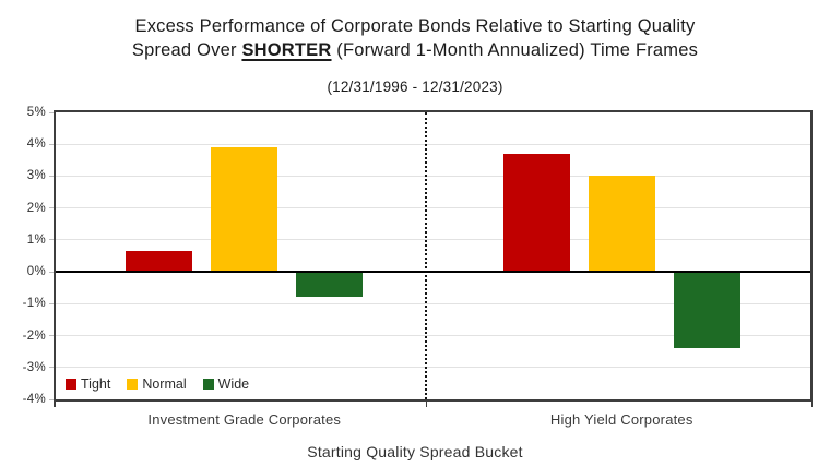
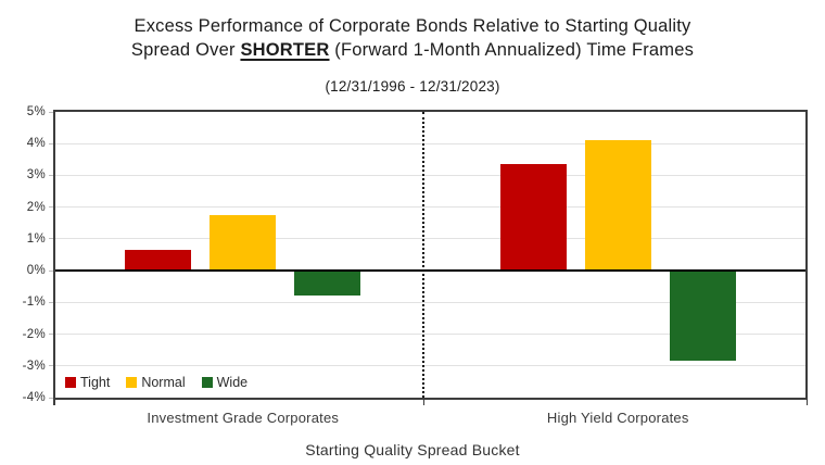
Normal/Investment Grade Corporates: 3.9% -> 1.8%
Tight/High Yield Corporates: 3.7% -> 3.4%
Normal/High Yield Corporates: 3.0% -> 4.1%
Wide/High Yield Corporates: -2.4% -> -2.9%
